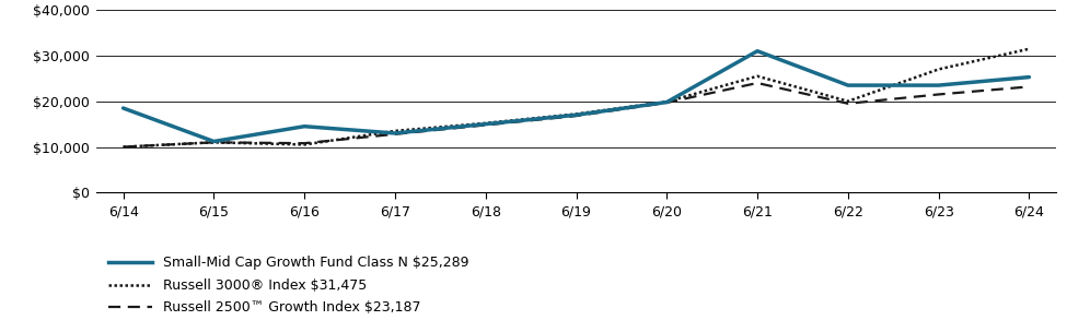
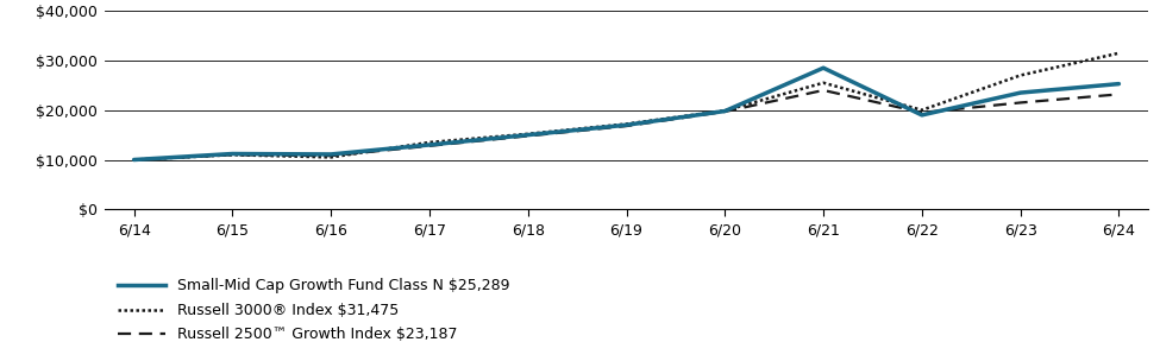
Small-Mid Cap Growth Fund Class N $25,289/6/14: $18,500 -> $10,000
Small-Mid Cap Growth Fund Class N $25,289/6/16: $14,500 -> $11,100
Small-Mid Cap Growth Fund Class N $25,289/6/21: $31,000 -> $28,500
Small-Mid Cap Growth Fund Class N $25,289/6/22: $23,500 -> $19,000
